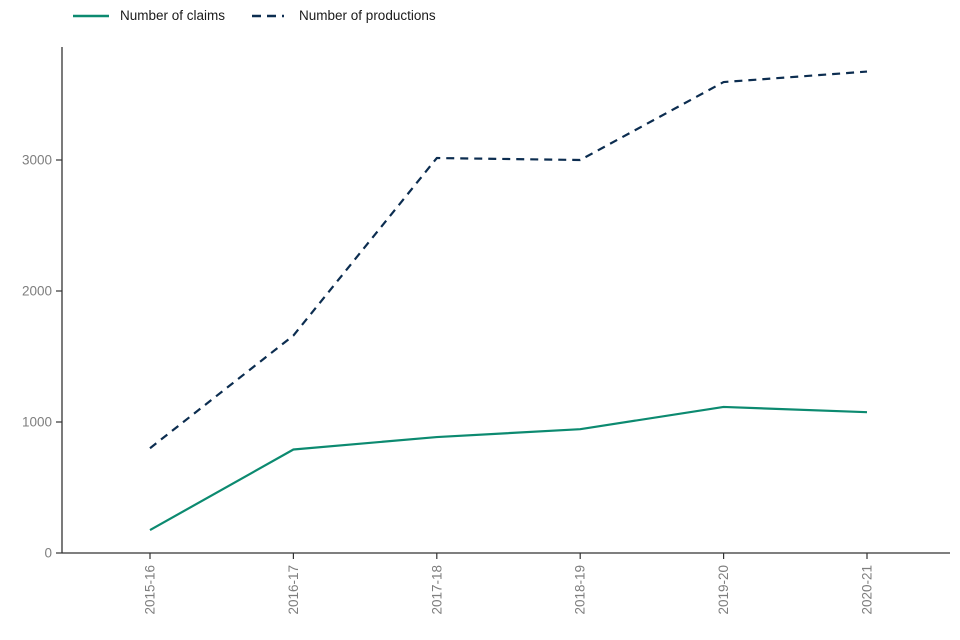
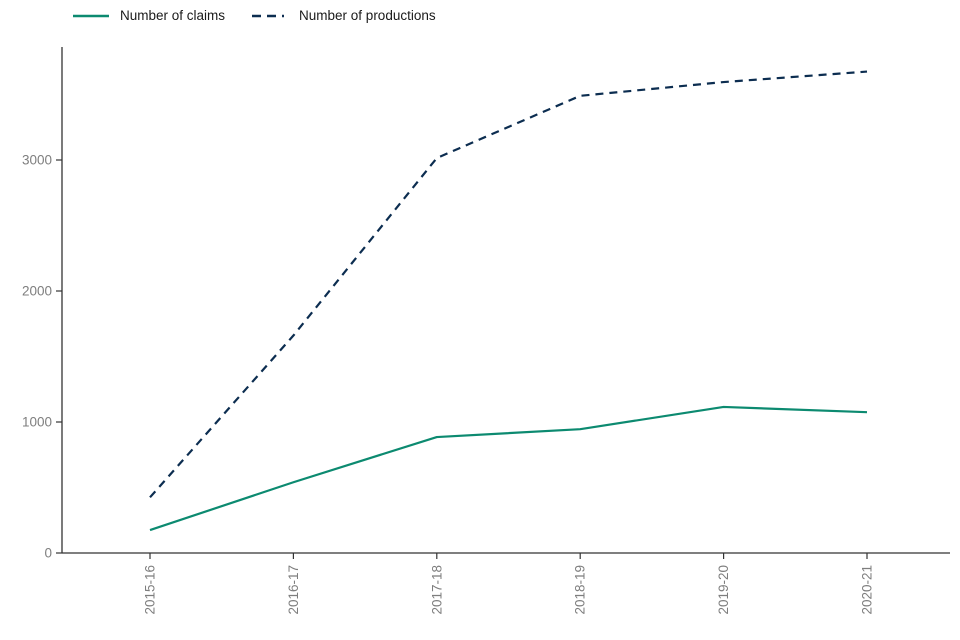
Number of productions/2015-16: 800 -> 420
Number of claims/2016-17: 790 -> 540
Number of productions/2018-19: 3000 -> 3490
